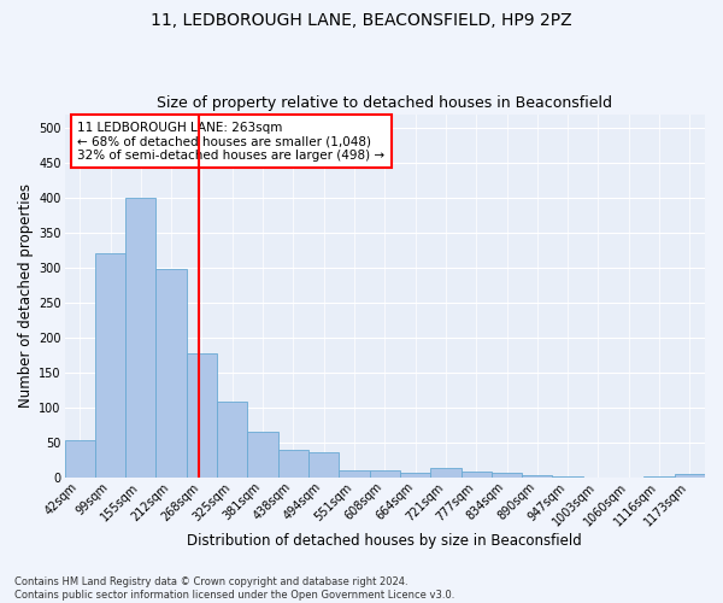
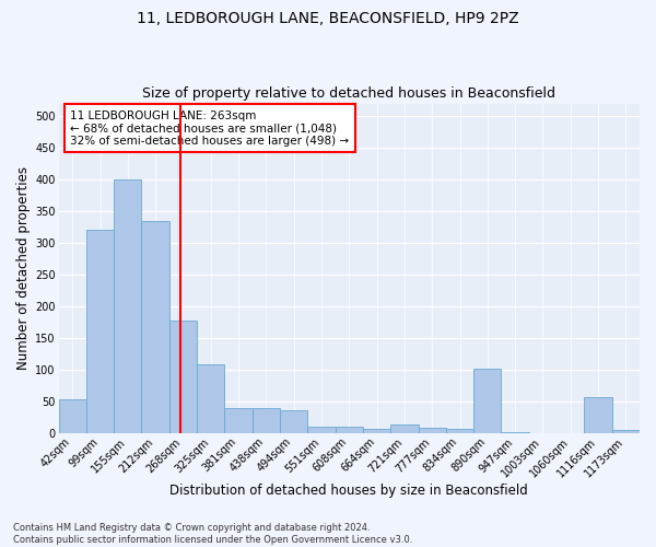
212sqm: 298 -> 334
381sqm: 65 -> 40
890sqm: 4 -> 102
1116sqm: 2 -> 56
